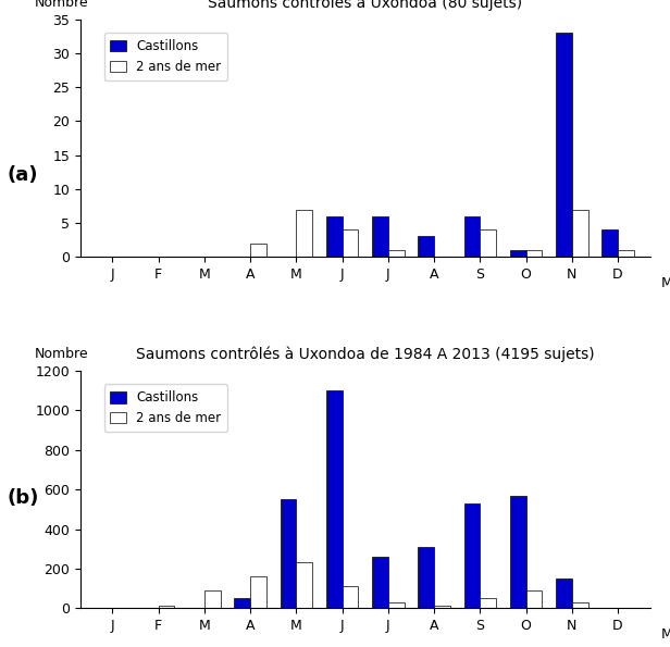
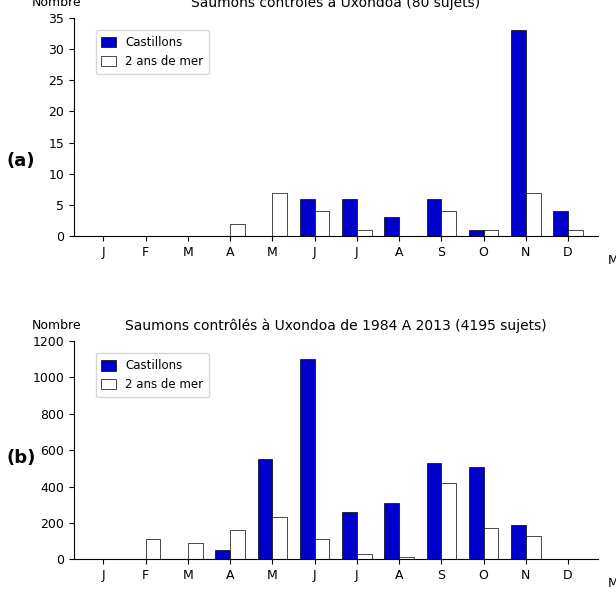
Saumons contrôlés à Uxondoa de 1984 A 2013 (4195 sujets)/2 ans de mer/F: 10 -> 110
Saumons contrôlés à Uxondoa de 1984 A 2013 (4195 sujets)/2 ans de mer/S: 50 -> 420
Saumons contrôlés à Uxondoa de 1984 A 2013 (4195 sujets)/Castillons/O: 570 -> 510
Saumons contrôlés à Uxondoa de 1984 A 2013 (4195 sujets)/2 ans de mer/O: 90 -> 170
Saumons contrôlés à Uxondoa de 1984 A 2013 (4195 sujets)/Castillons/N: 150 -> 190
Saumons contrôlés à Uxondoa de 1984 A 2013 (4195 sujets)/2 ans de mer/N: 30 -> 130
